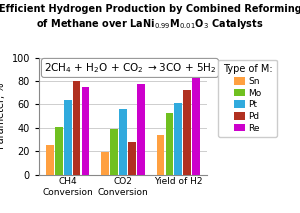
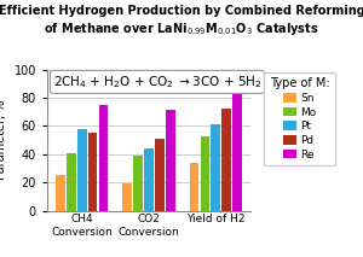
Pt/CH4 Conversion: 64 -> 58
Pd/CH4 Conversion: 80 -> 55
Pt/CO2 Conversion: 56 -> 44
Pd/CO2 Conversion: 28 -> 51
Re/CO2 Conversion: 77 -> 71
